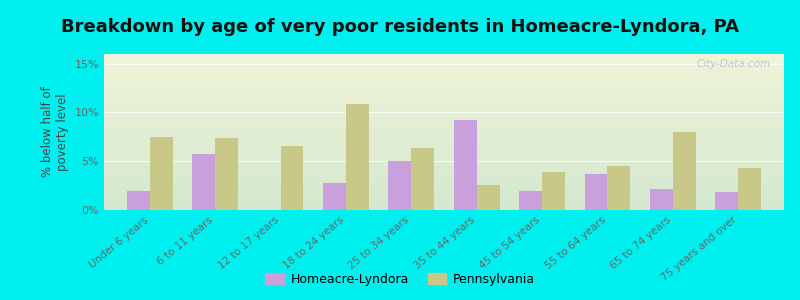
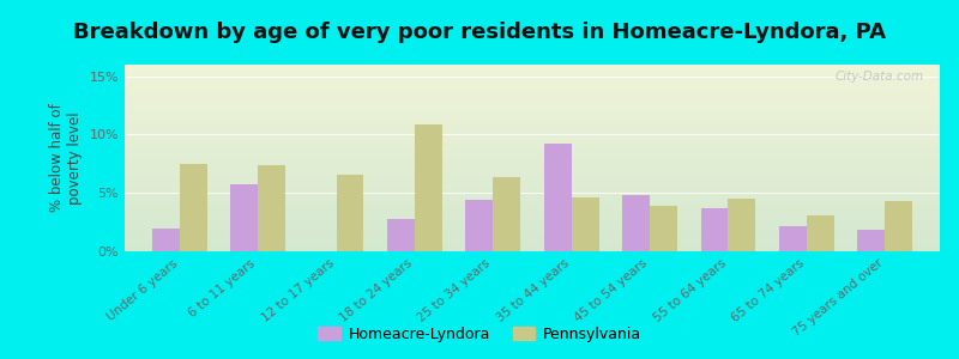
Homeacre-Lyndora/25 to 34 years: 5.0% -> 4.4%
Pennsylvania/35 to 44 years: 2.6% -> 4.6%
Homeacre-Lyndora/45 to 54 years: 2.0% -> 4.8%
Pennsylvania/65 to 74 years: 8.0% -> 3.1%
